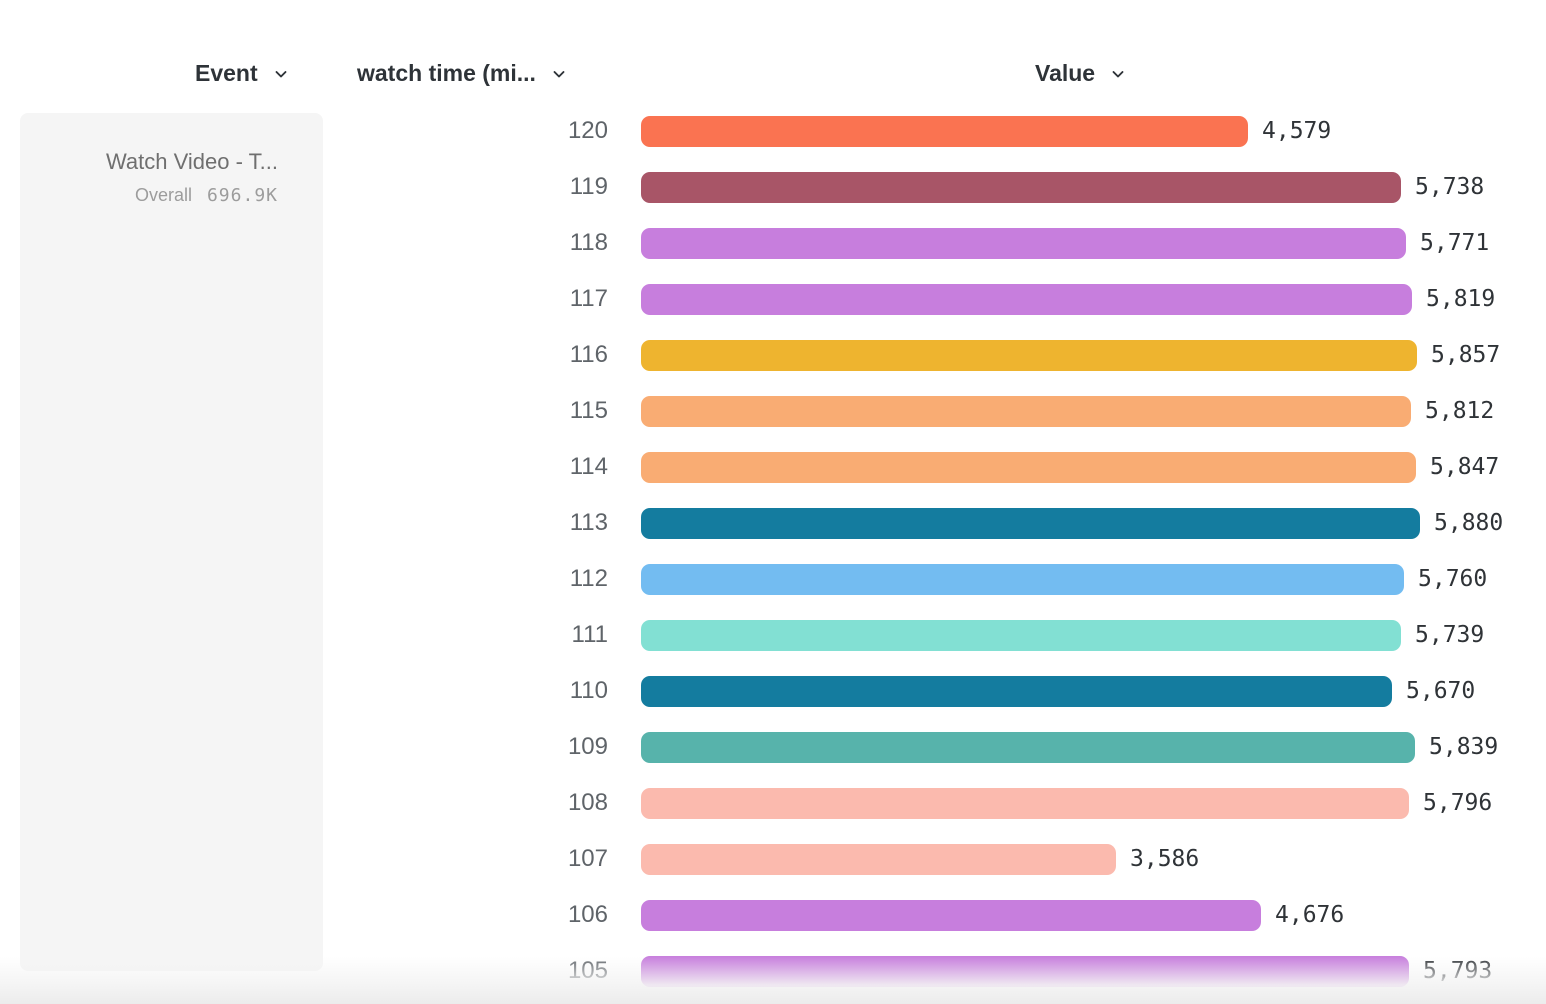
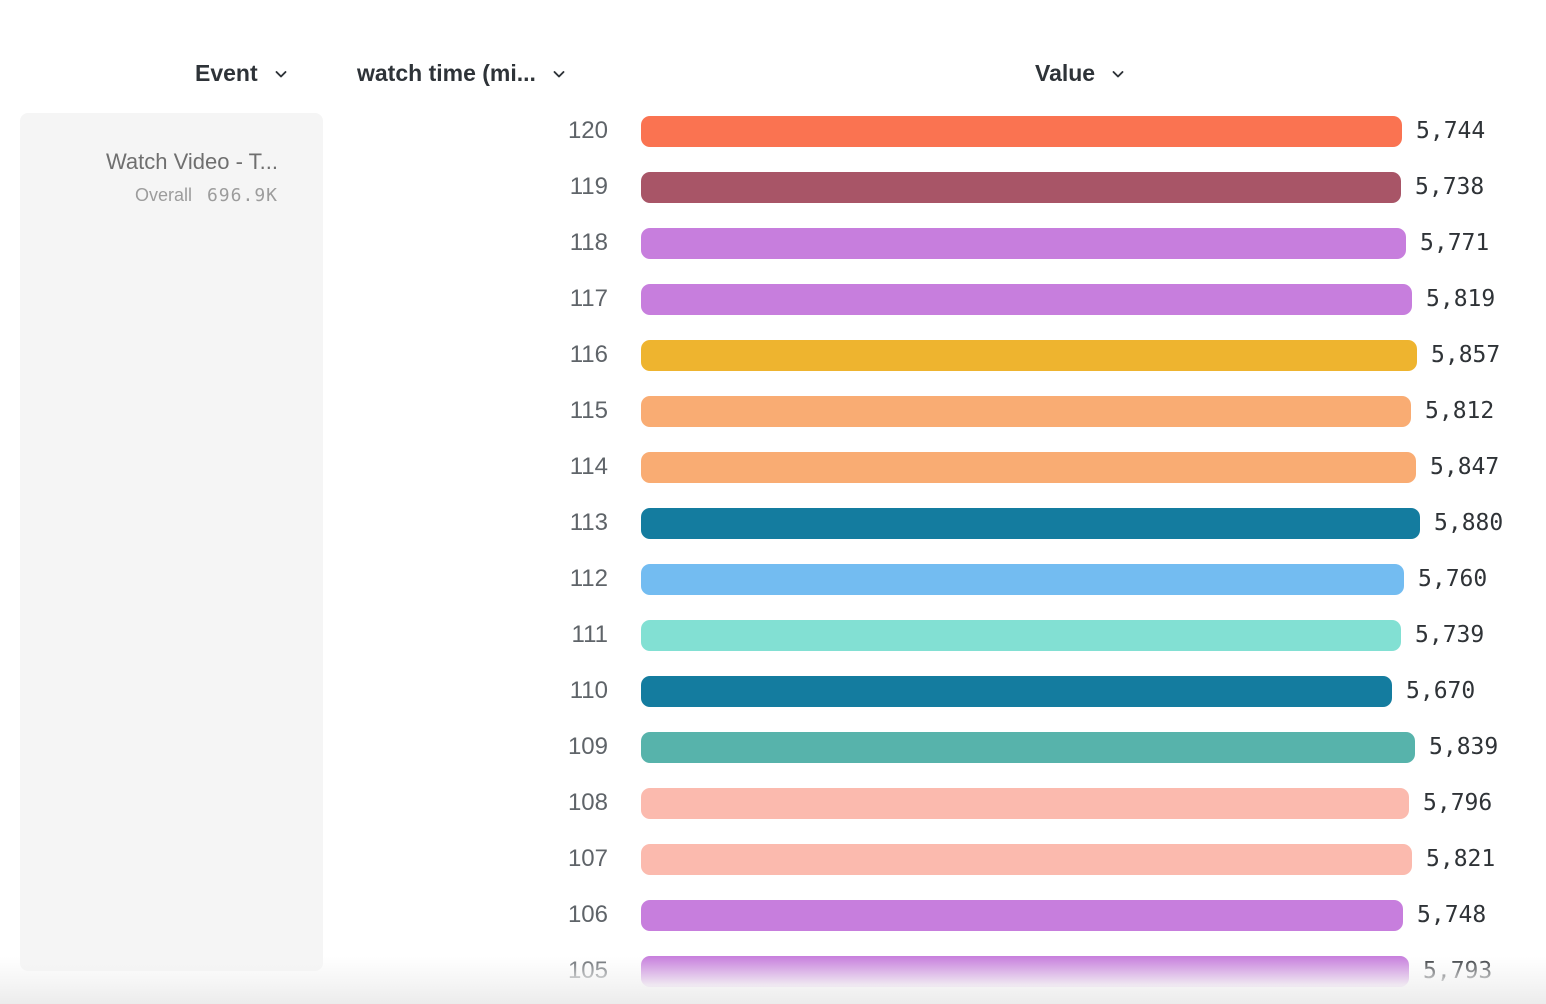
120: 4,579 -> 5,744
107: 3,586 -> 5,821
106: 4,676 -> 5,748
